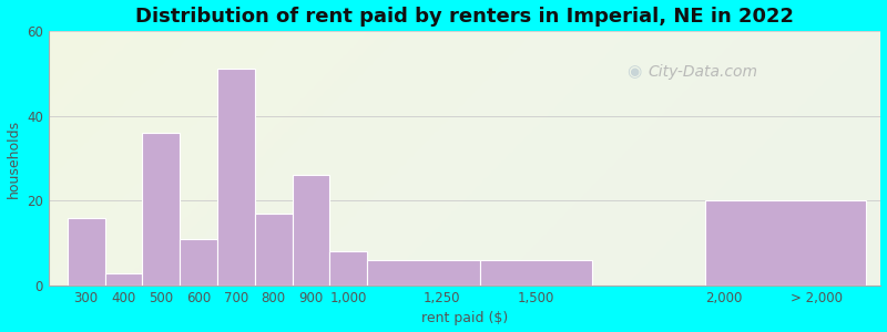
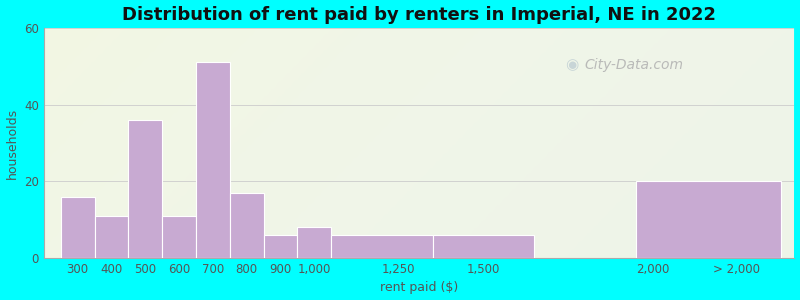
400: 3 -> 11
900: 26 -> 6
